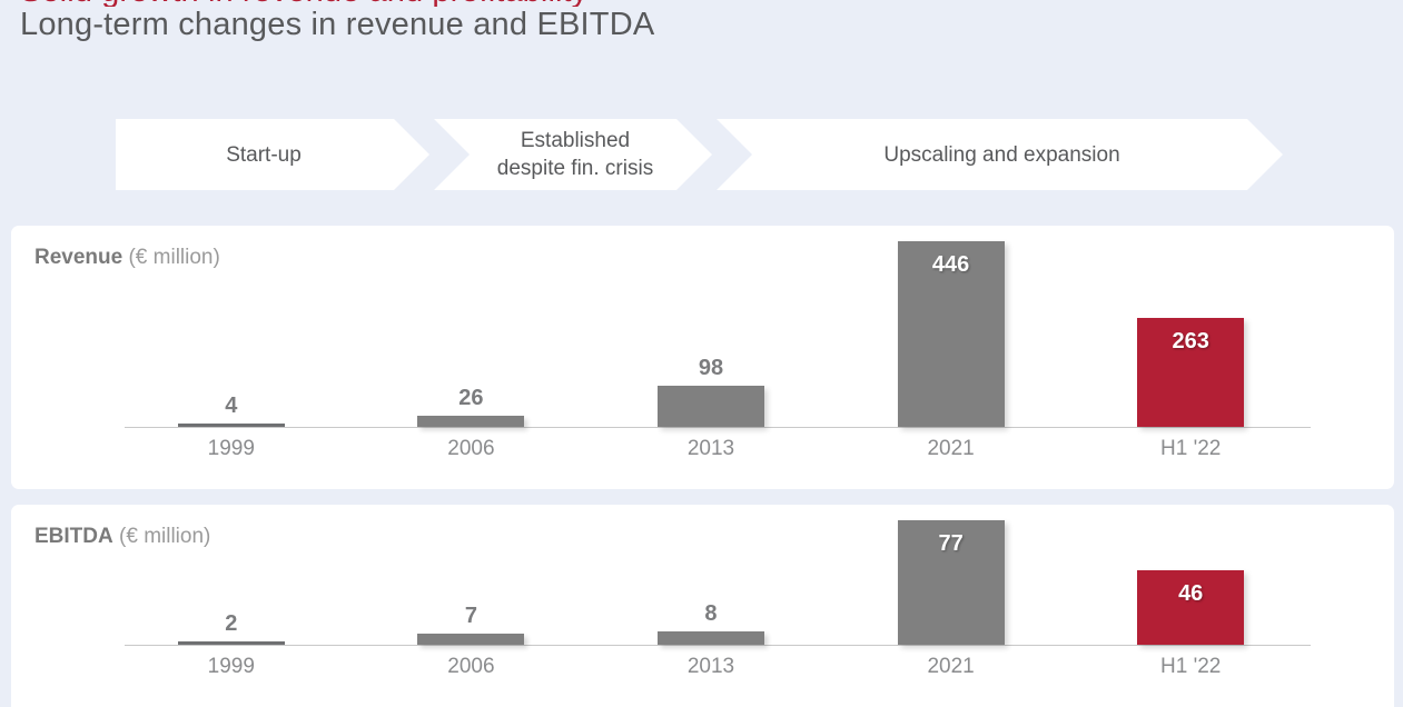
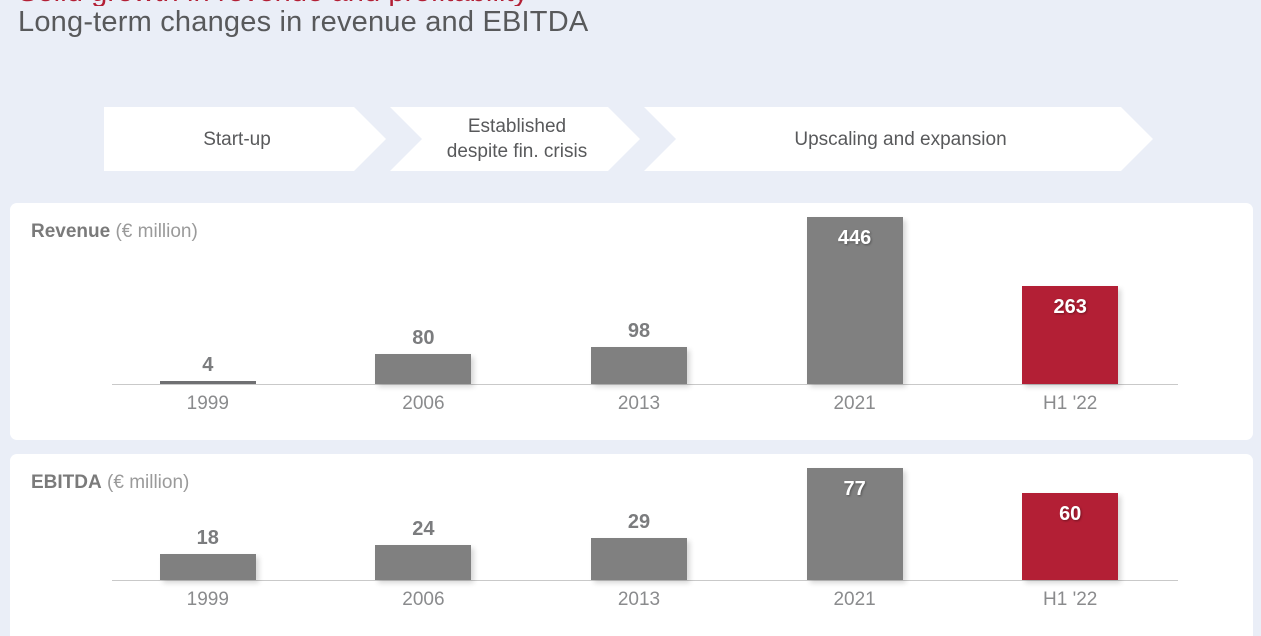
Revenue/2006: 26 -> 80
EBITDA/1999: 2 -> 18
EBITDA/2006: 7 -> 24
EBITDA/2013: 8 -> 29
EBITDA/H1 '22: 46 -> 60
